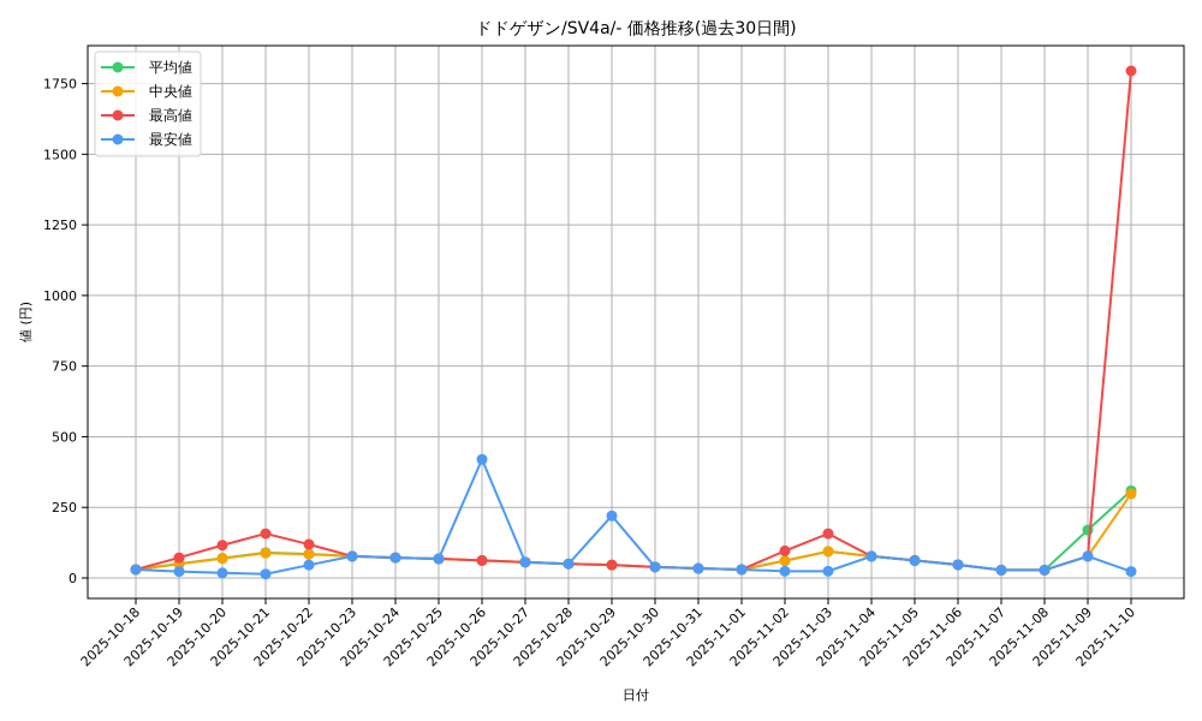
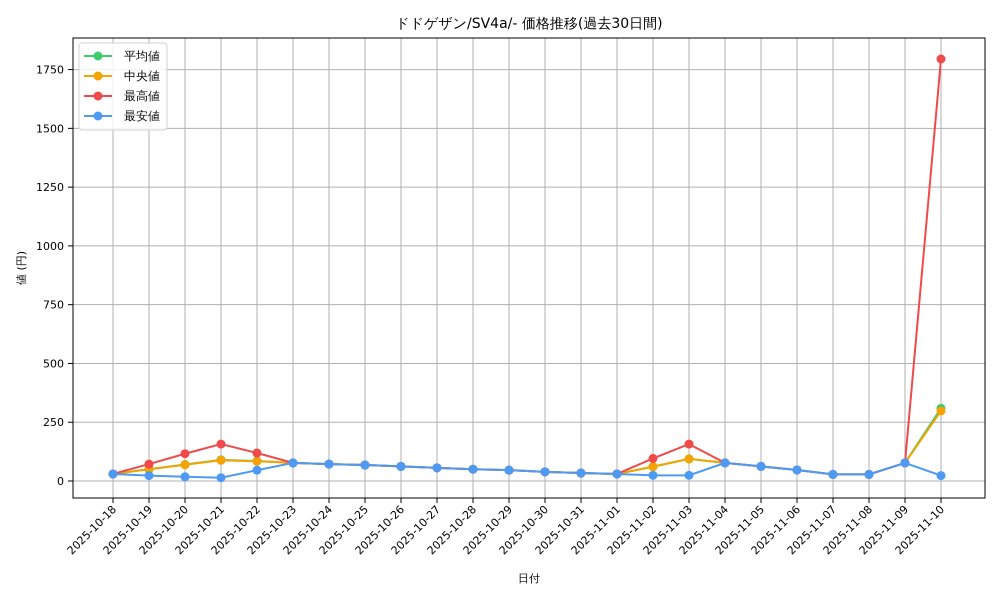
最安値/2025-10-26: 420 -> 60
最安値/2025-10-29: 220 -> 50
平均値/2025-11-09: 170 -> 80
